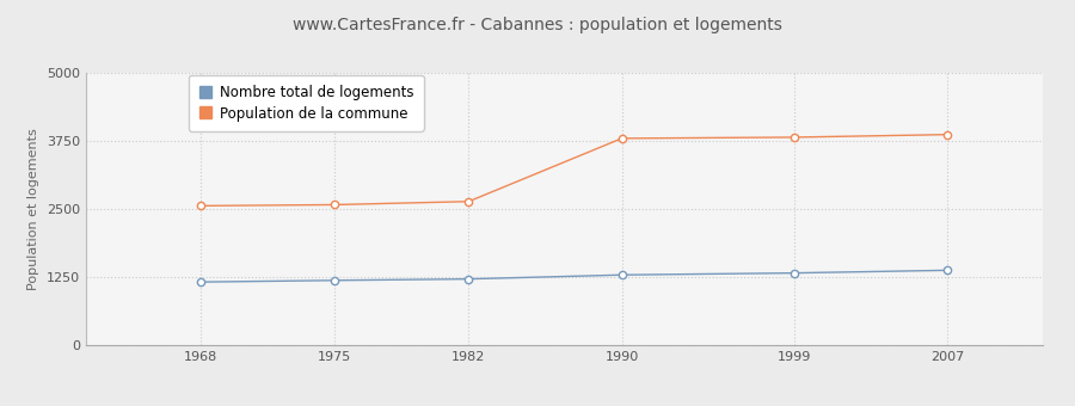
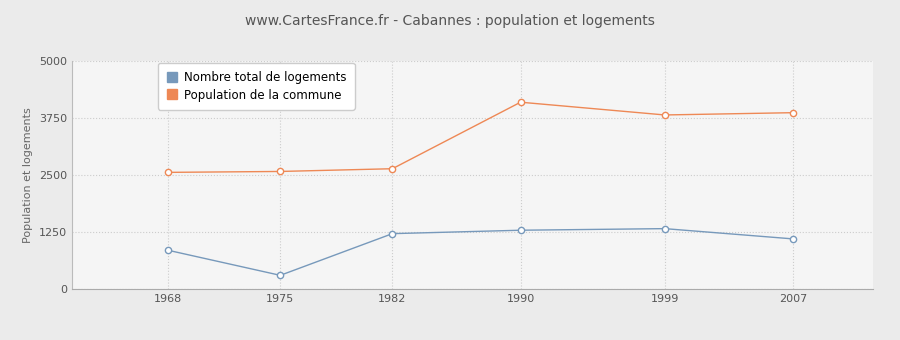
Nombre total de logements/1968: 1160 -> 850
Nombre total de logements/1975: 1190 -> 300
Population de la commune/1990: 3800 -> 4100
Nombre total de logements/2007: 1380 -> 1100
